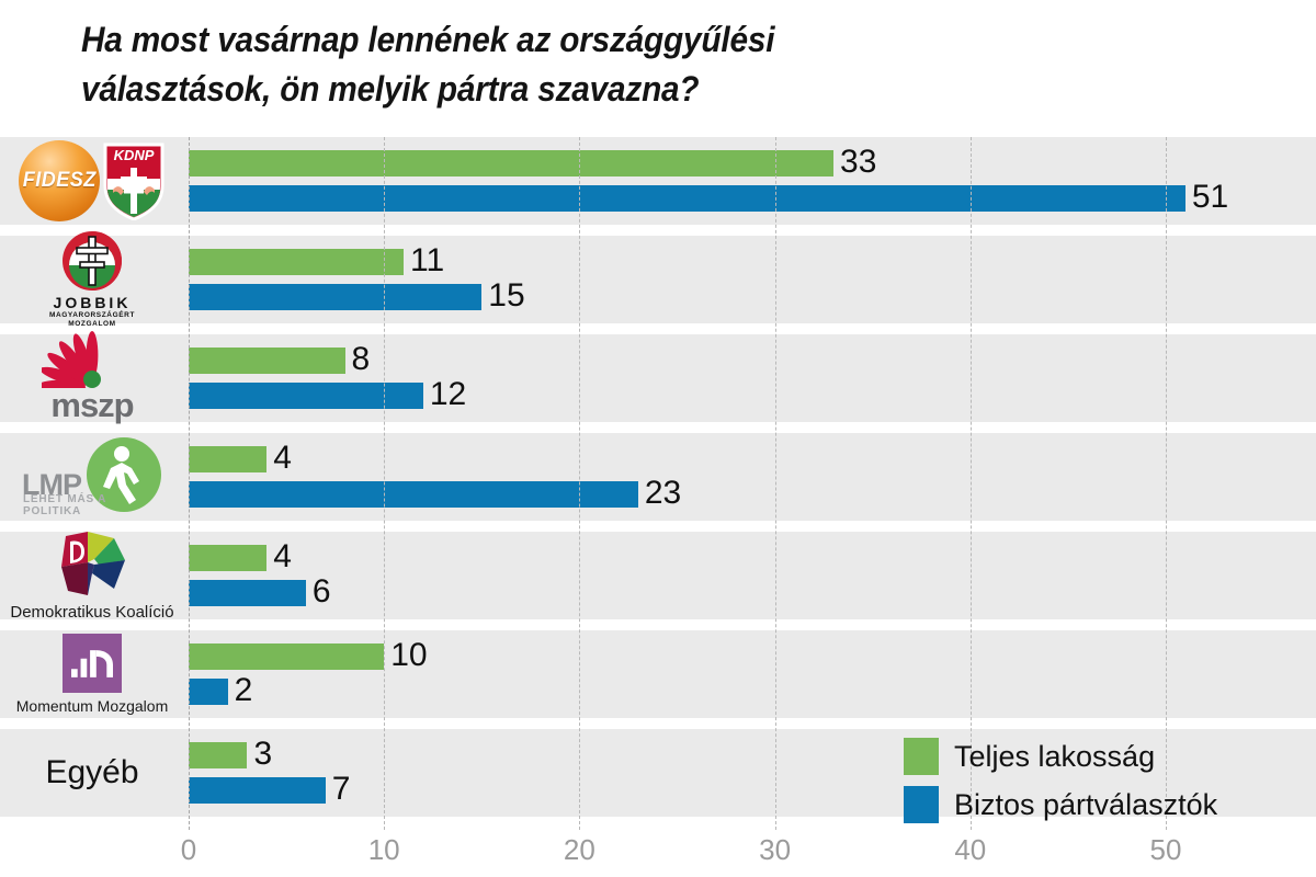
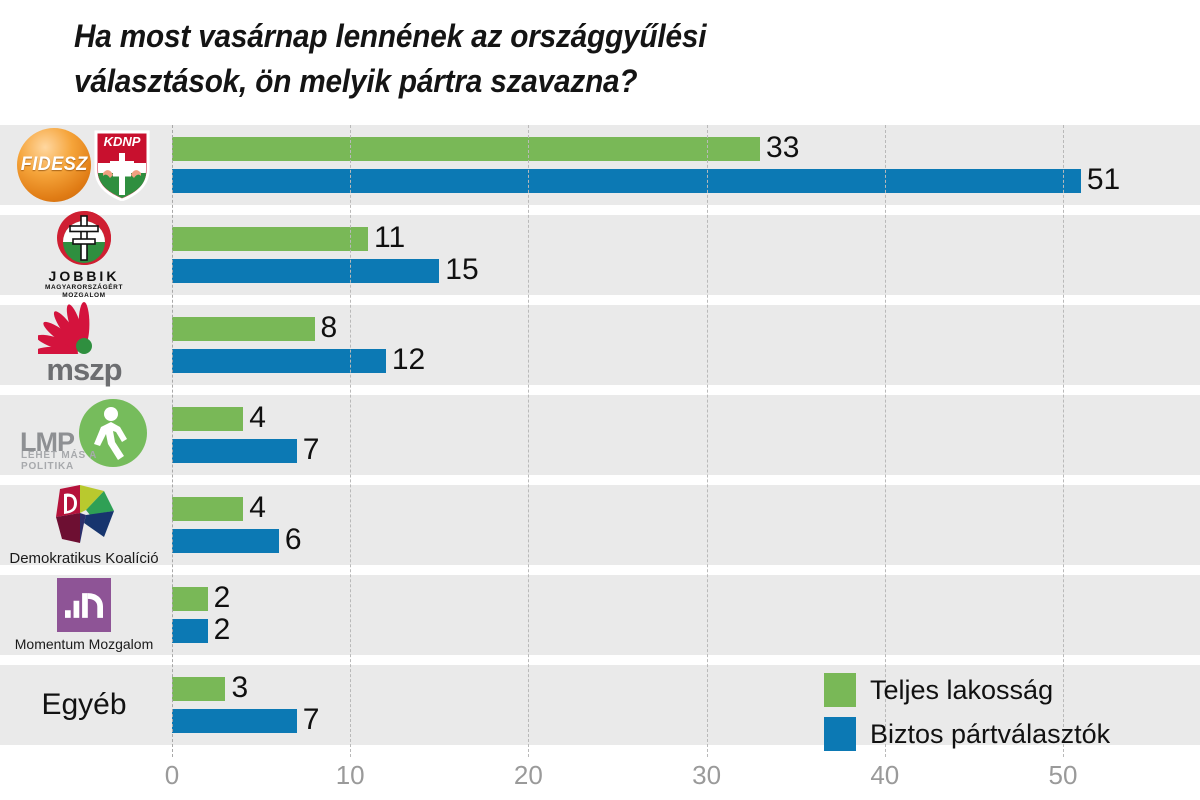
Biztos pártválasztók/LMP: 23 -> 7
Teljes lakosság/Momentum Mozgalom: 10 -> 2
